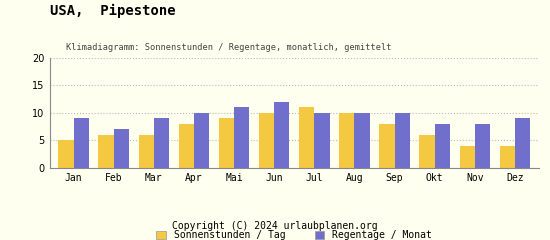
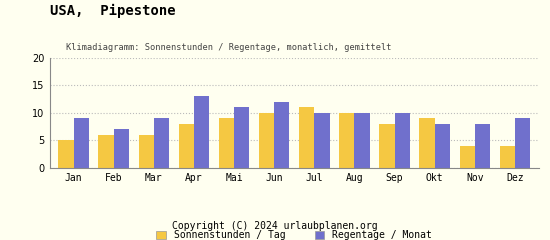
Regentage / Monat/Apr: 10 -> 13
Sonnenstunden / Tag/Okt: 6 -> 9
